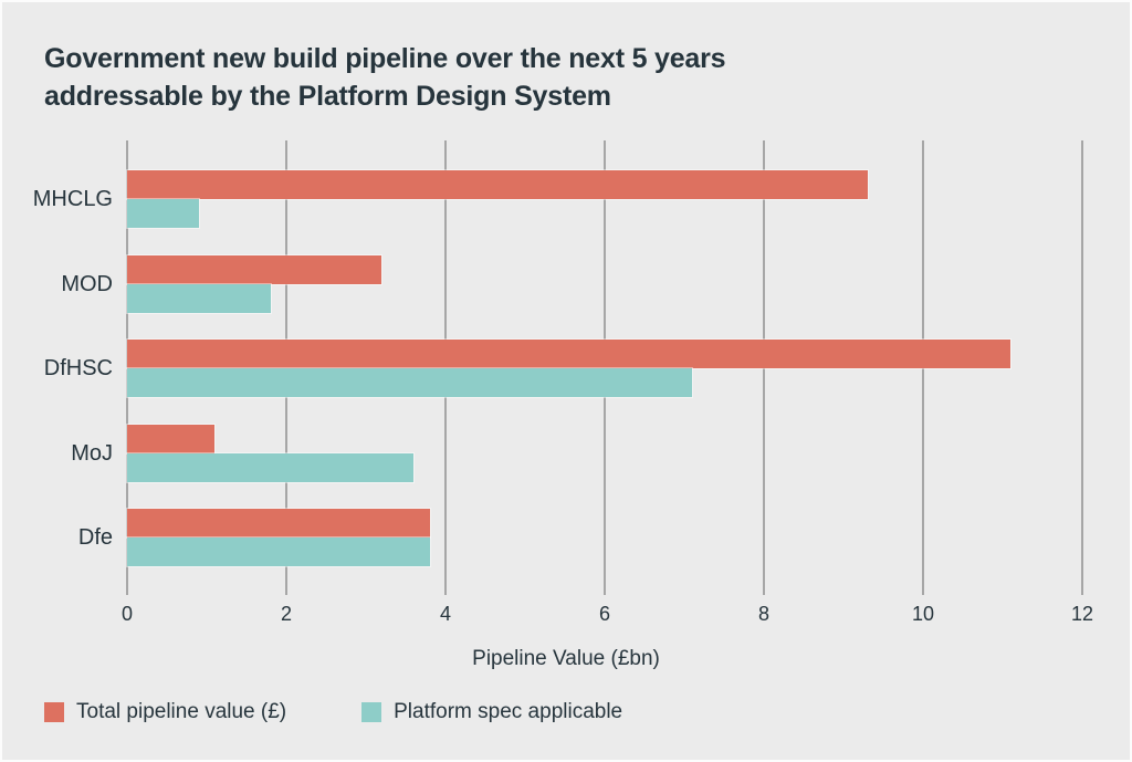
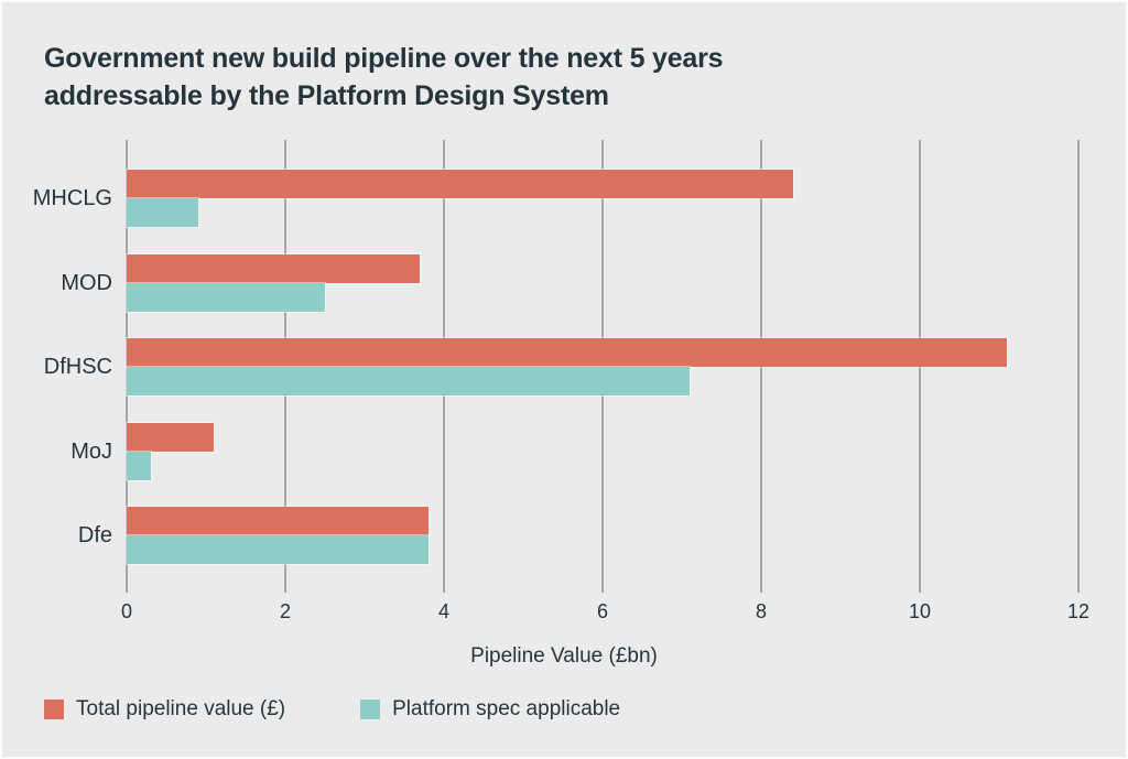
Total pipeline value (£)/MHCLG: 9.3 -> 8.4
Total pipeline value (£)/MOD: 3.2 -> 3.7
Platform spec applicable/MOD: 1.8 -> 2.5
Platform spec applicable/MoJ: 3.6 -> 0.3
